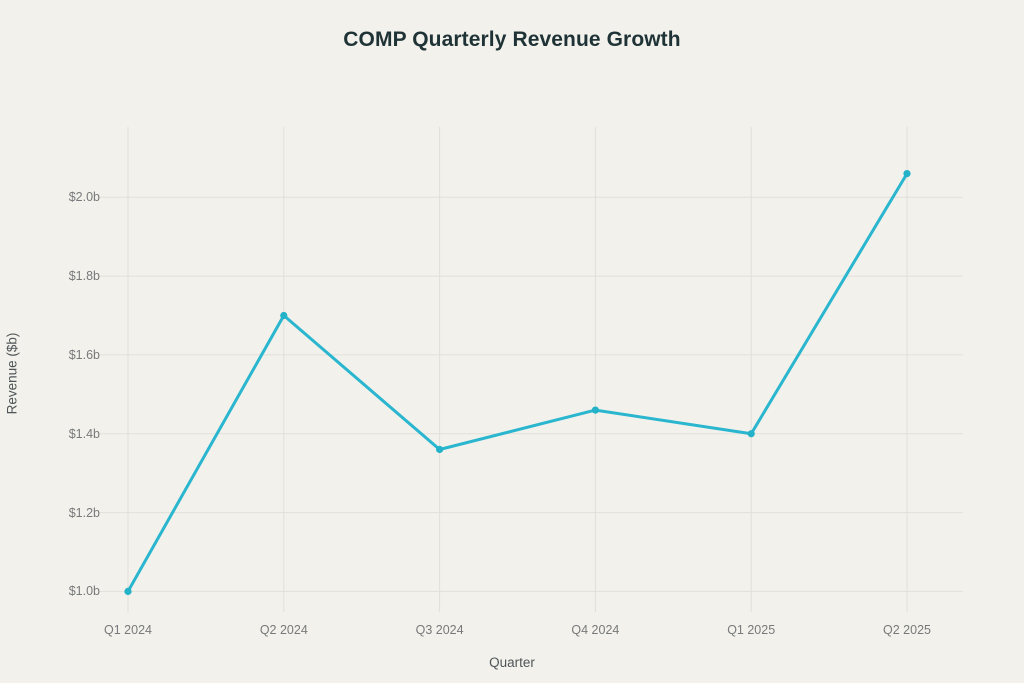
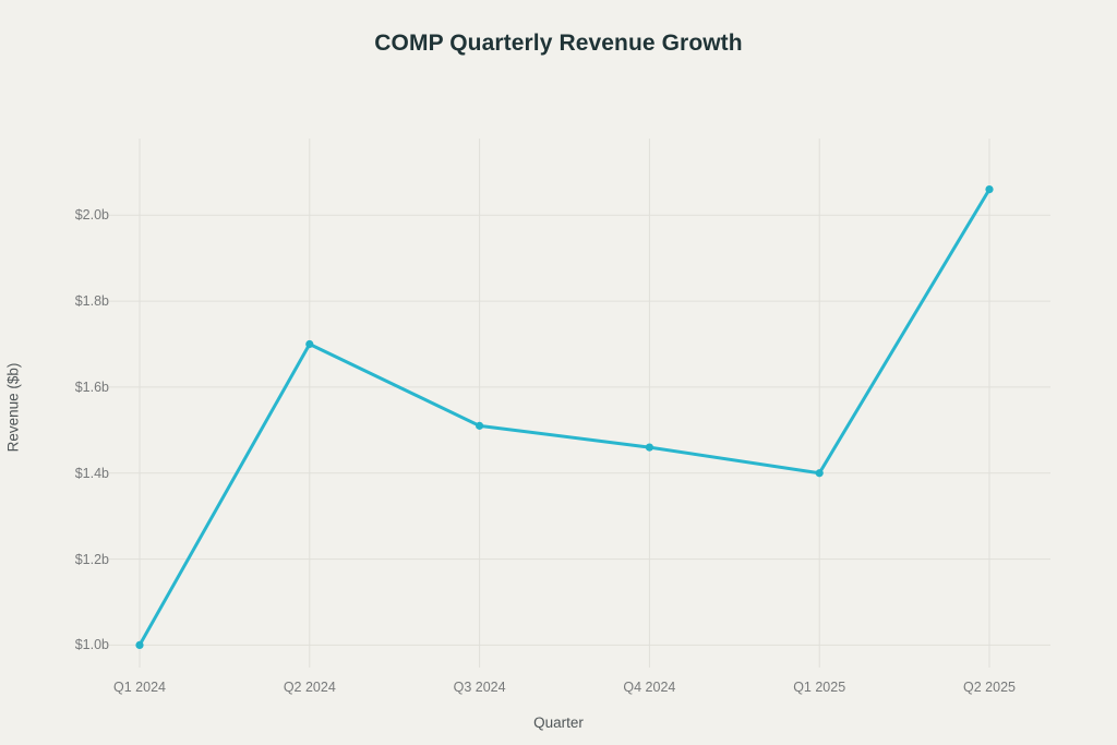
Q3 2024: $1.36b -> $1.51b
